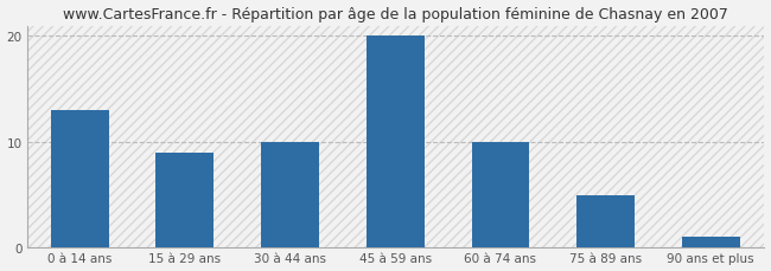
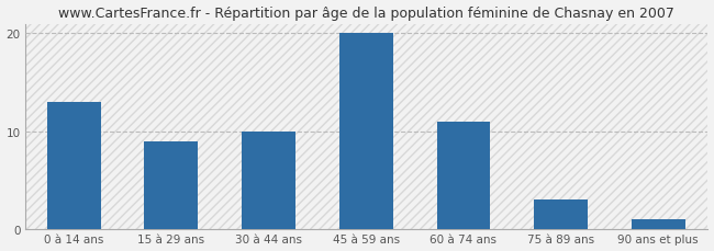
60 à 74 ans: 10 -> 11
75 à 89 ans: 5 -> 3
